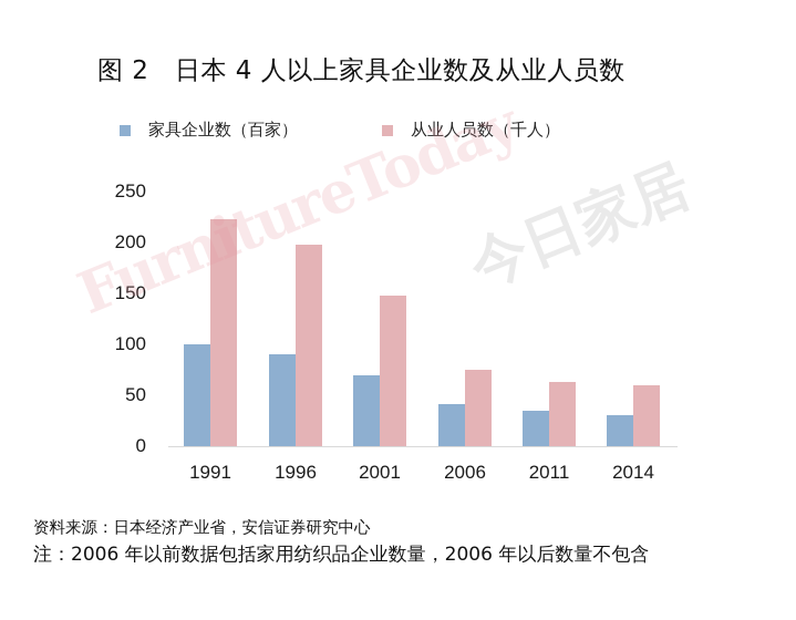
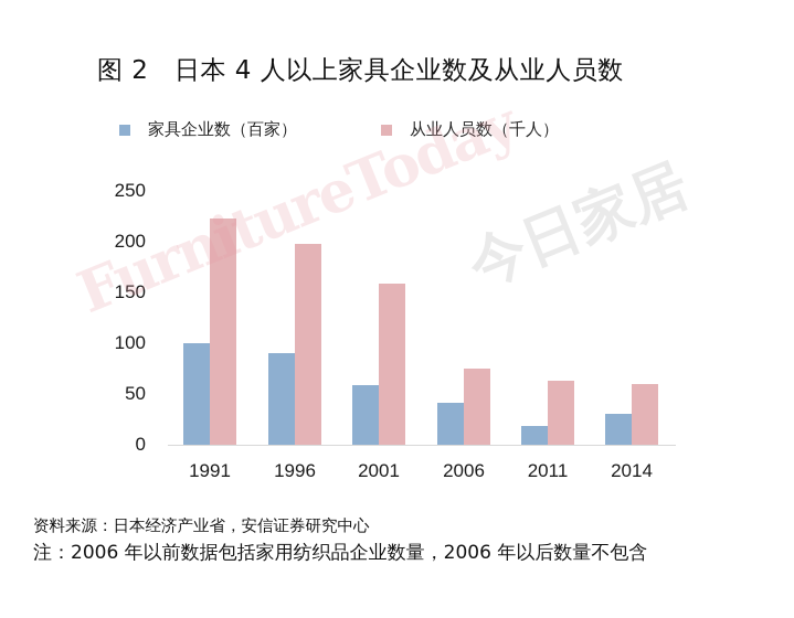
家具企业数（百家）/2001: 70 -> 60
从业人员数（千人）/2001: 150 -> 160
家具企业数（百家）/2011: 40 -> 20
